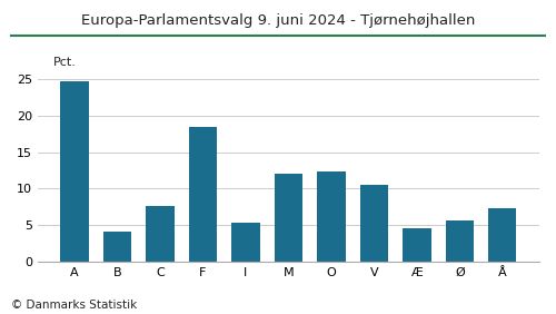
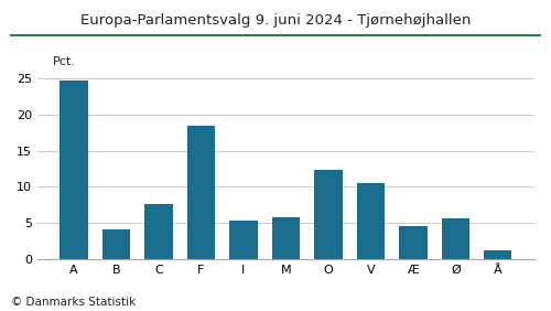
M: 12.0 -> 5.8
Å: 7.4 -> 1.3
